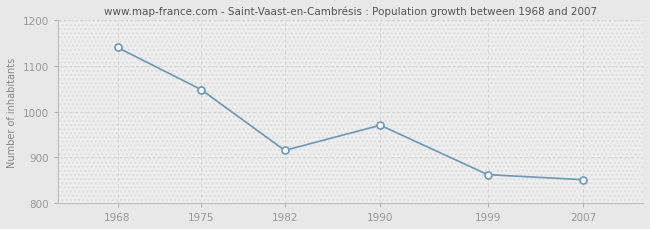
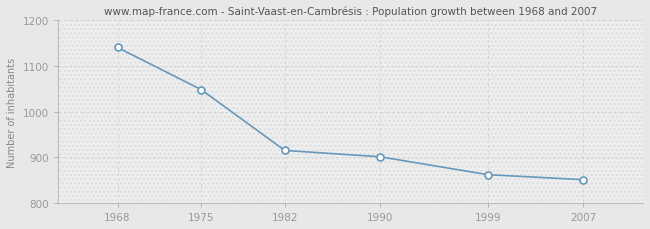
1990: 970 -> 901
